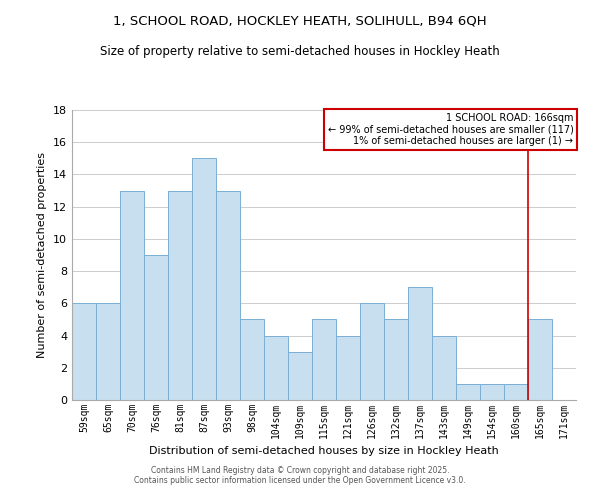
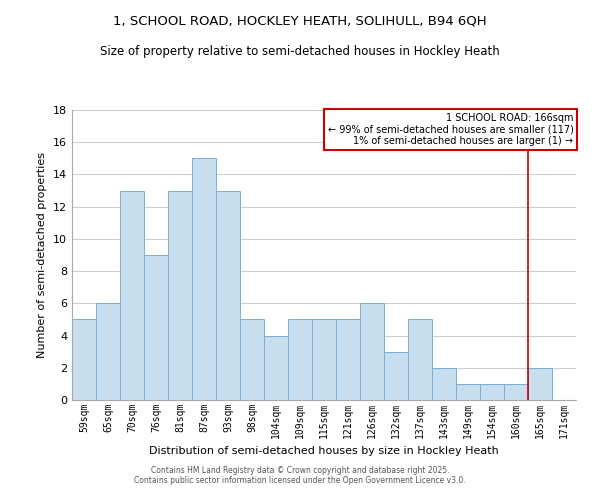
59sqm: 6 -> 5
109sqm: 3 -> 5
121sqm: 4 -> 5
132sqm: 5 -> 3
137sqm: 7 -> 5
143sqm: 4 -> 2
165sqm: 5 -> 2
